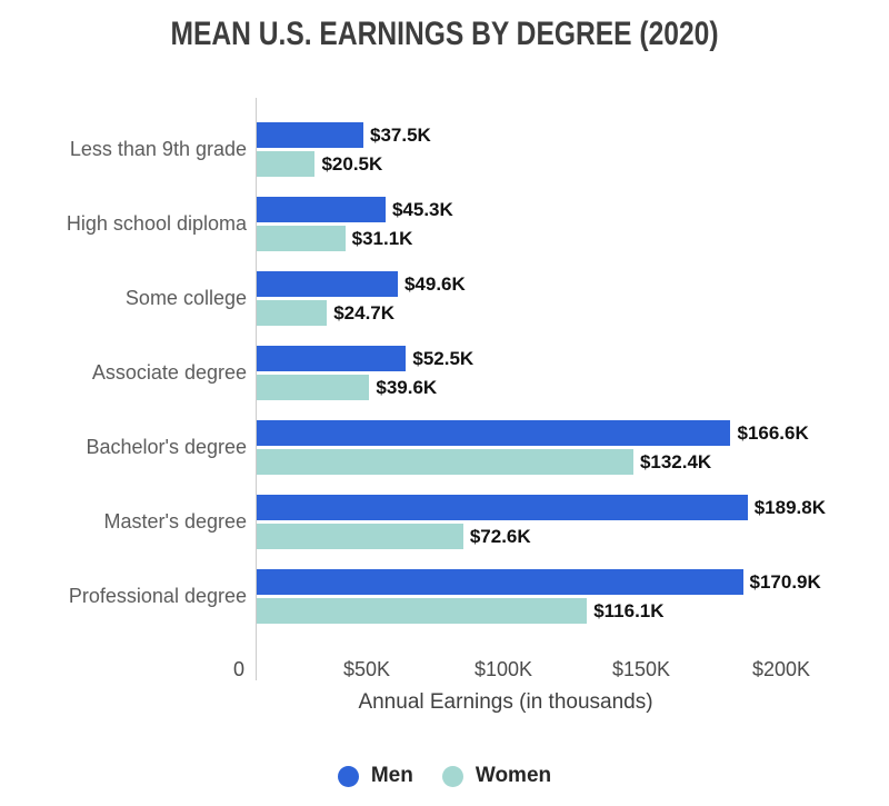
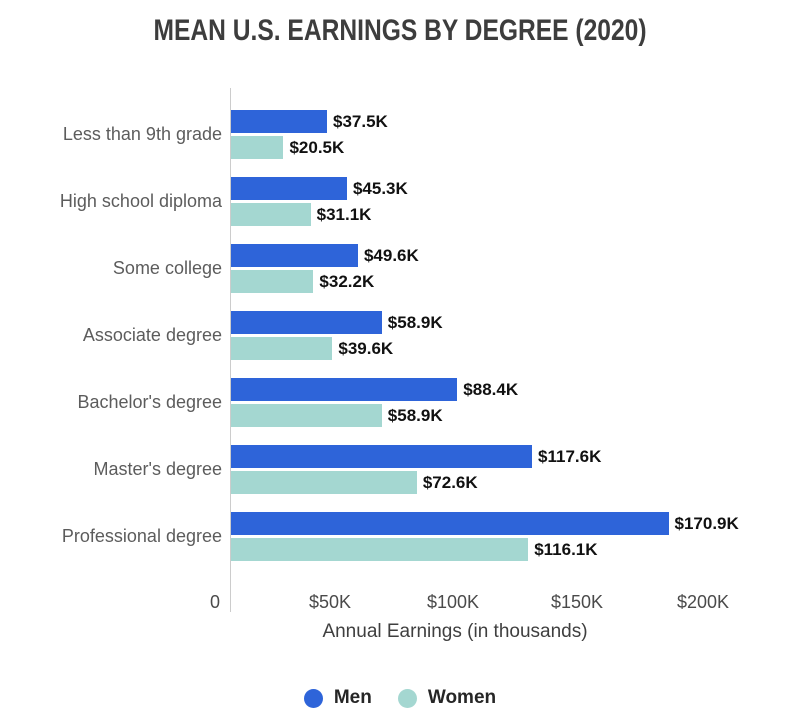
Women/Some college: $24.7K -> $32.2K
Men/Associate degree: $52.5K -> $58.9K
Men/Bachelor's degree: $166.6K -> $88.4K
Women/Bachelor's degree: $132.4K -> $58.9K
Men/Master's degree: $189.8K -> $117.6K
